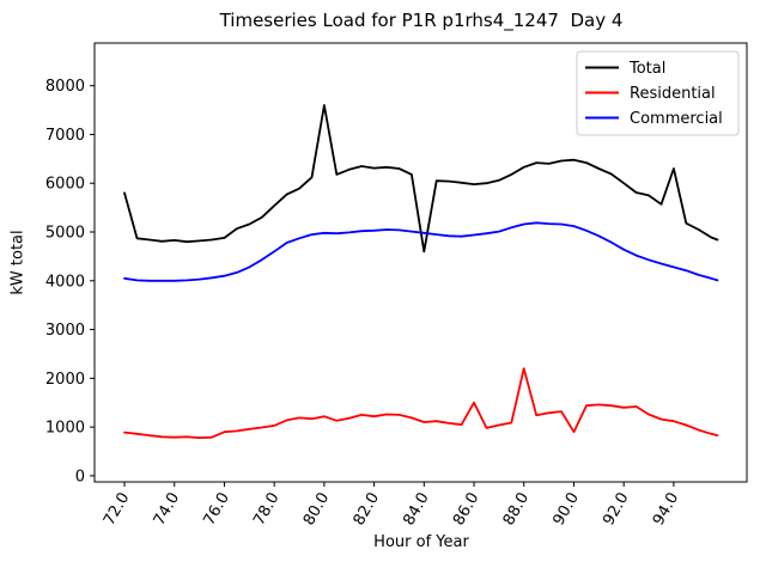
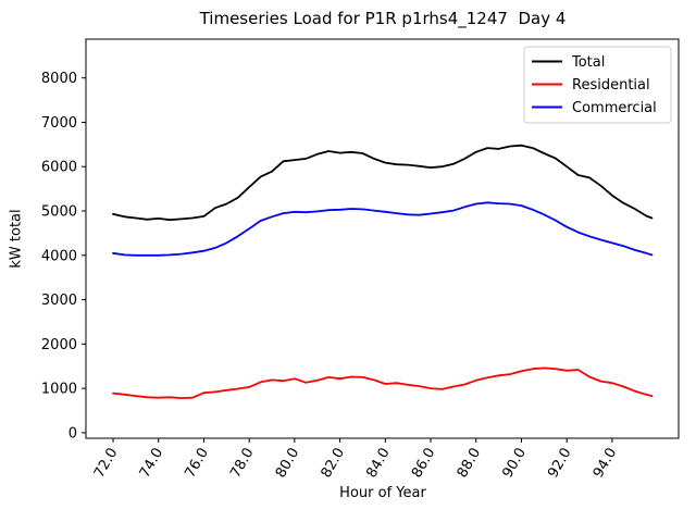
Total/72.0: 5800 -> 4900
Total/80.0: 7600 -> 6200
Total/84.0: 4600 -> 6100
Residential/86.0: 1500 -> 1000
Residential/88.0: 2200 -> 1200
Residential/90.0: 900 -> 1400
Total/94.0: 6300 -> 5400
